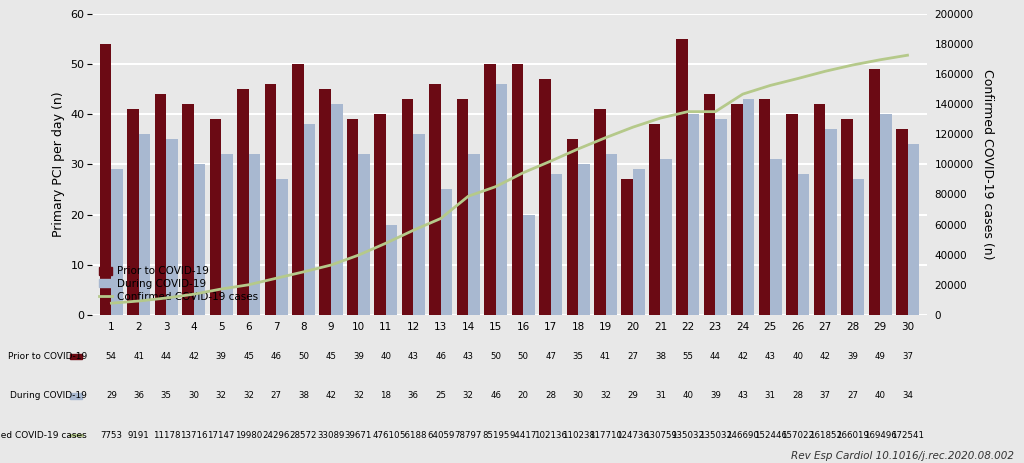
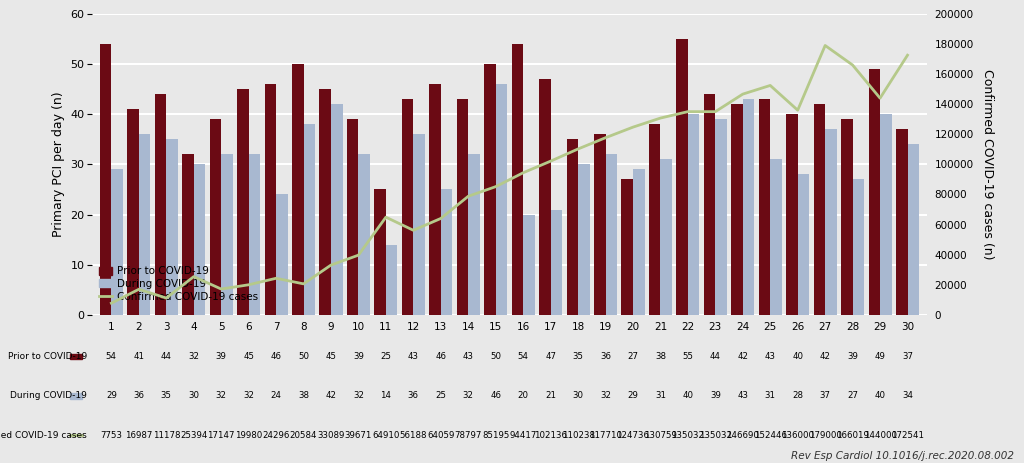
Confirmed COVID-19 cases/2: 9191 -> 16987
Prior to COVID-19/4: 42 -> 32
Confirmed COVID-19 cases/4: 13716 -> 25394
During COVID-19/7: 27 -> 24
Confirmed COVID-19 cases/8: 28572 -> 20584
Prior to COVID-19/11: 40 -> 25
Confirmed COVID-19 cases/11: 47610 -> 64910
During COVID-19/11: 18 -> 14
Prior to COVID-19/16: 50 -> 54
During COVID-19/17: 28 -> 21
Prior to COVID-19/19: 41 -> 36
Confirmed COVID-19 cases/26: 157000 -> 136000
Confirmed COVID-19 cases/27: 162000 -> 179000
Confirmed COVID-19 cases/29: 169000 -> 144000
